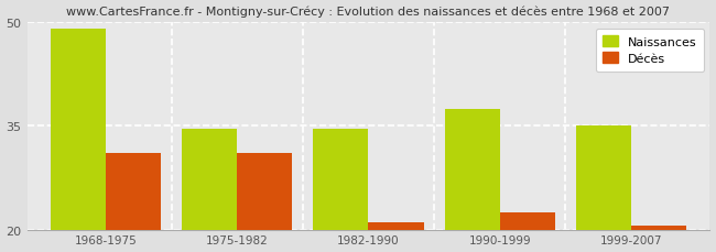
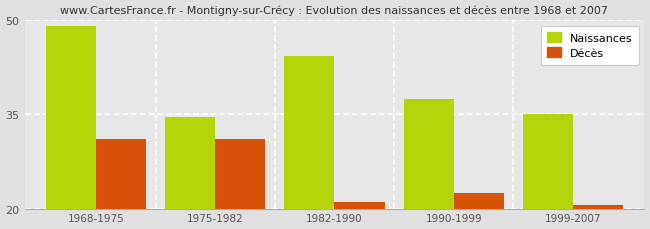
Naissances/1982-1990: 34.5 -> 44.2
